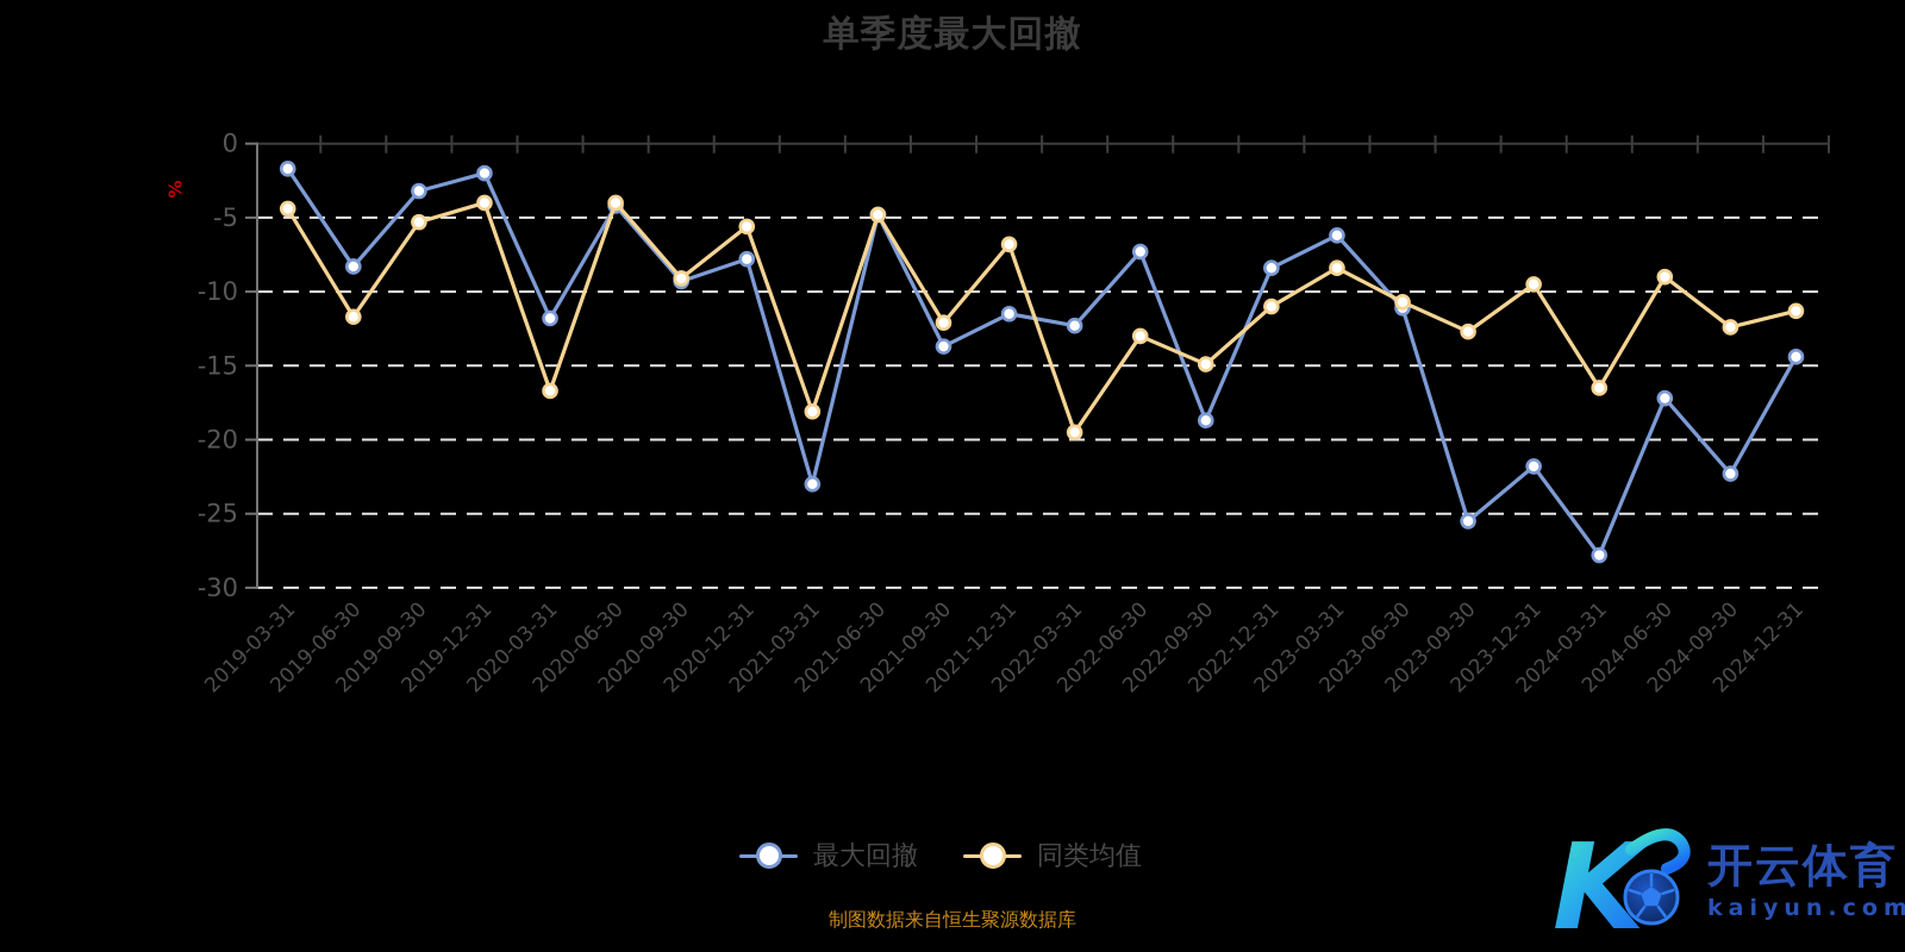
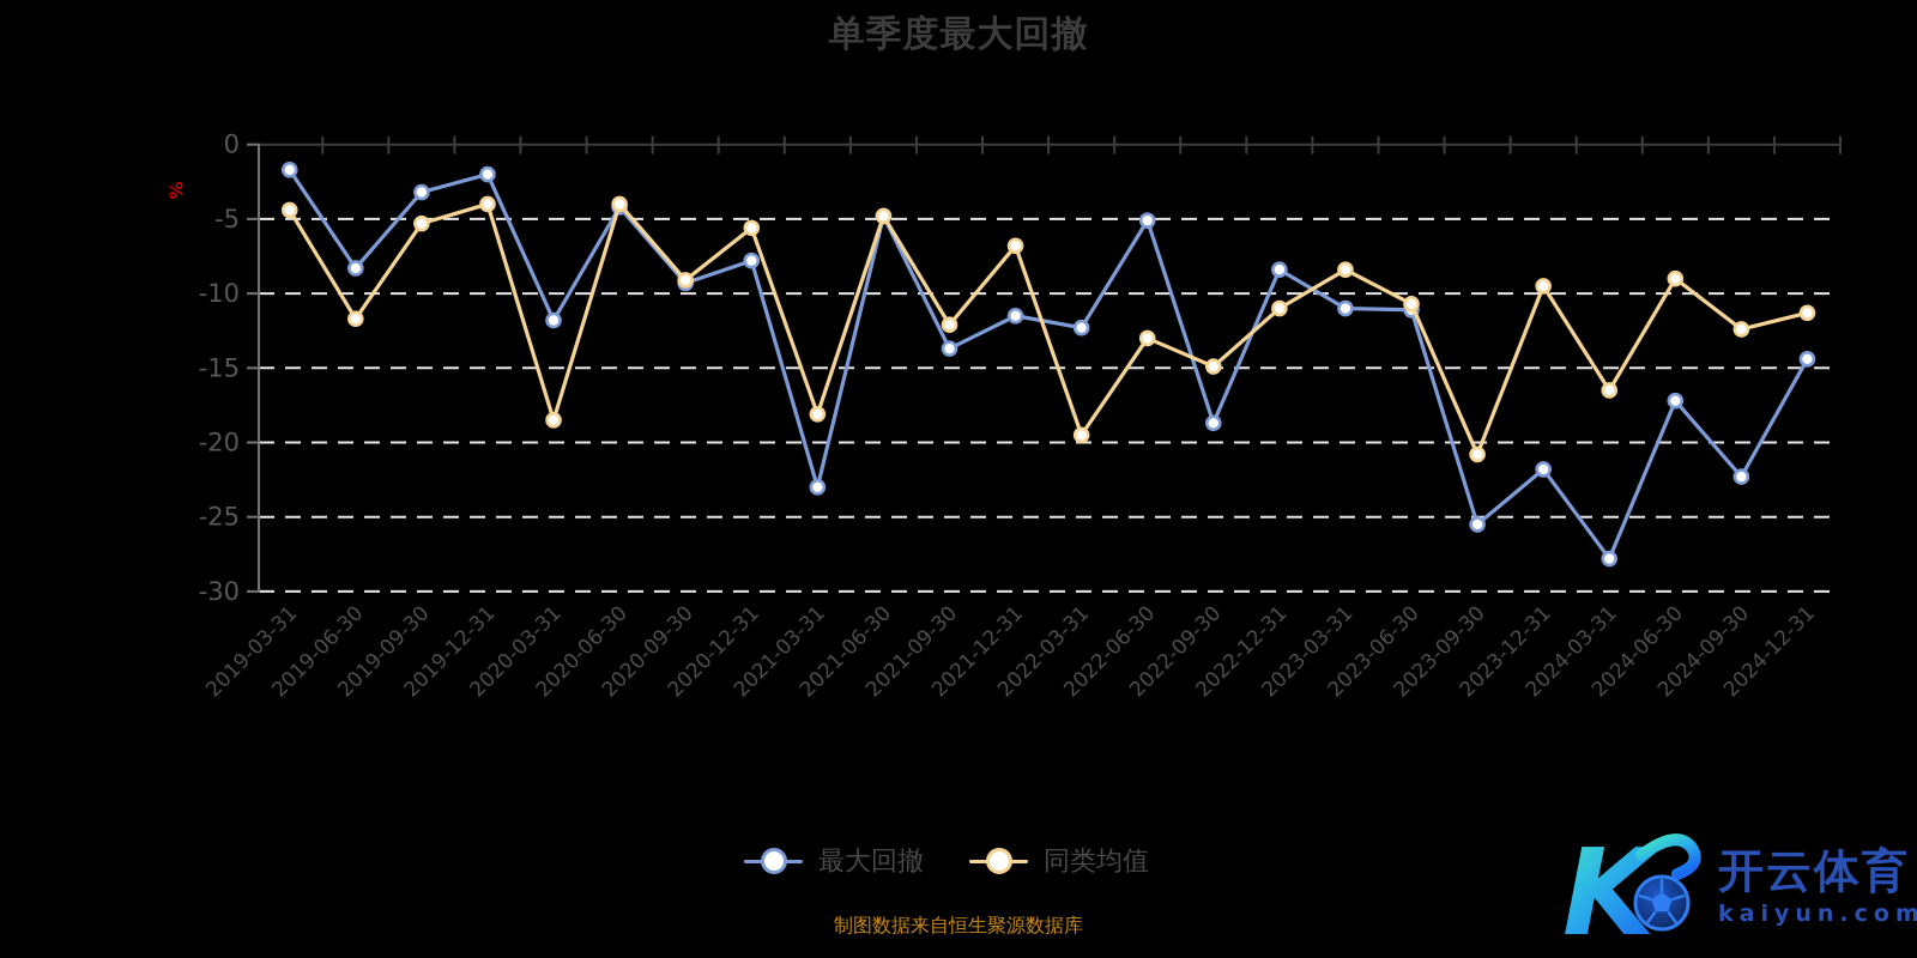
同类均值/2020-03-31: -16.7 -> -18.5
最大回撤/2022-06-30: -7.3 -> -5.1
最大回撤/2023-03-31: -6.2 -> -11.0
同类均值/2023-09-30: -12.7 -> -20.8
